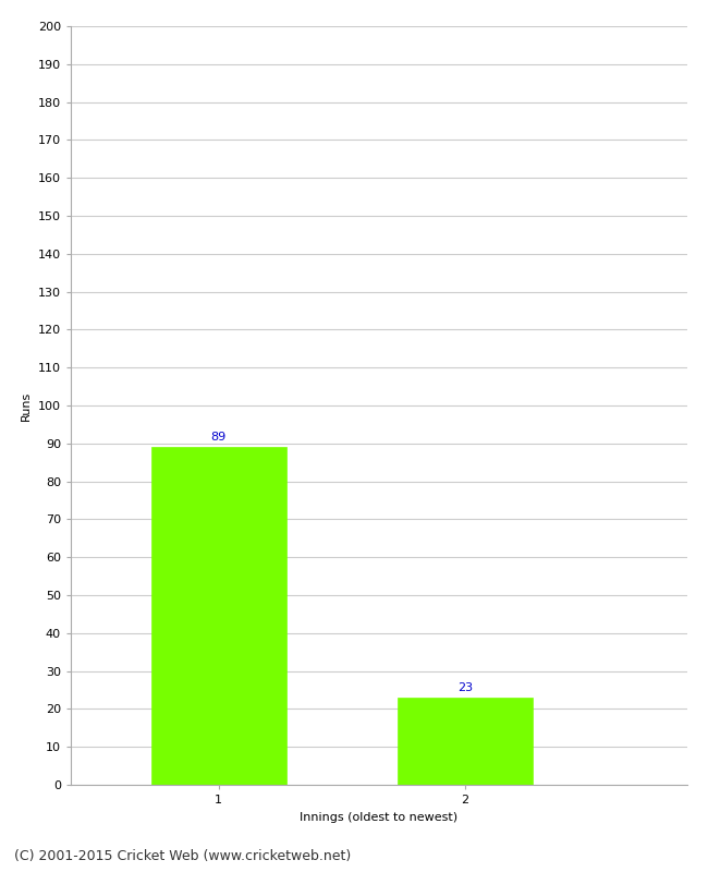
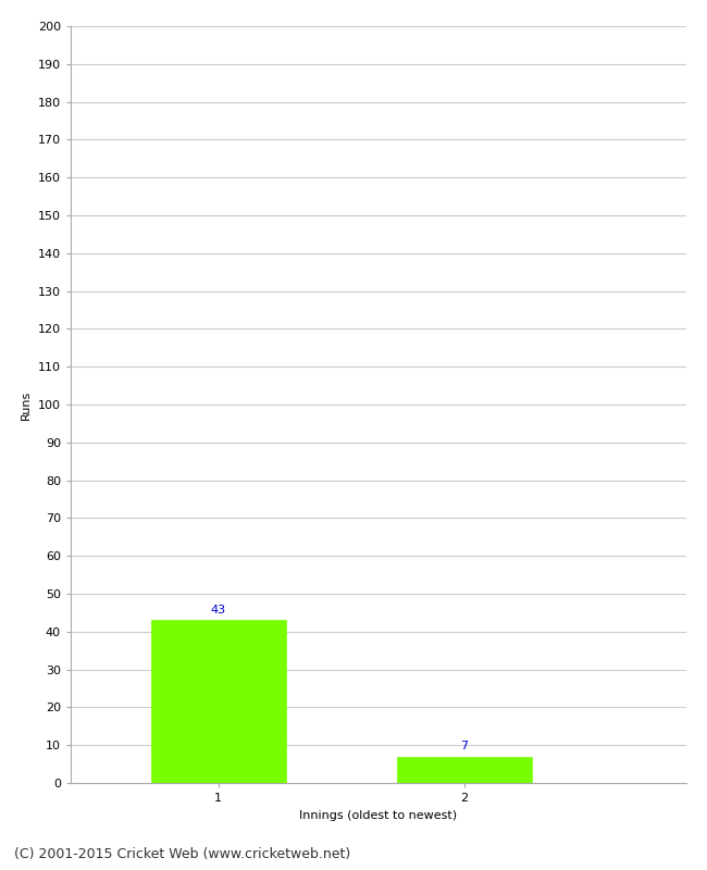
1: 89 -> 43
2: 23 -> 7
